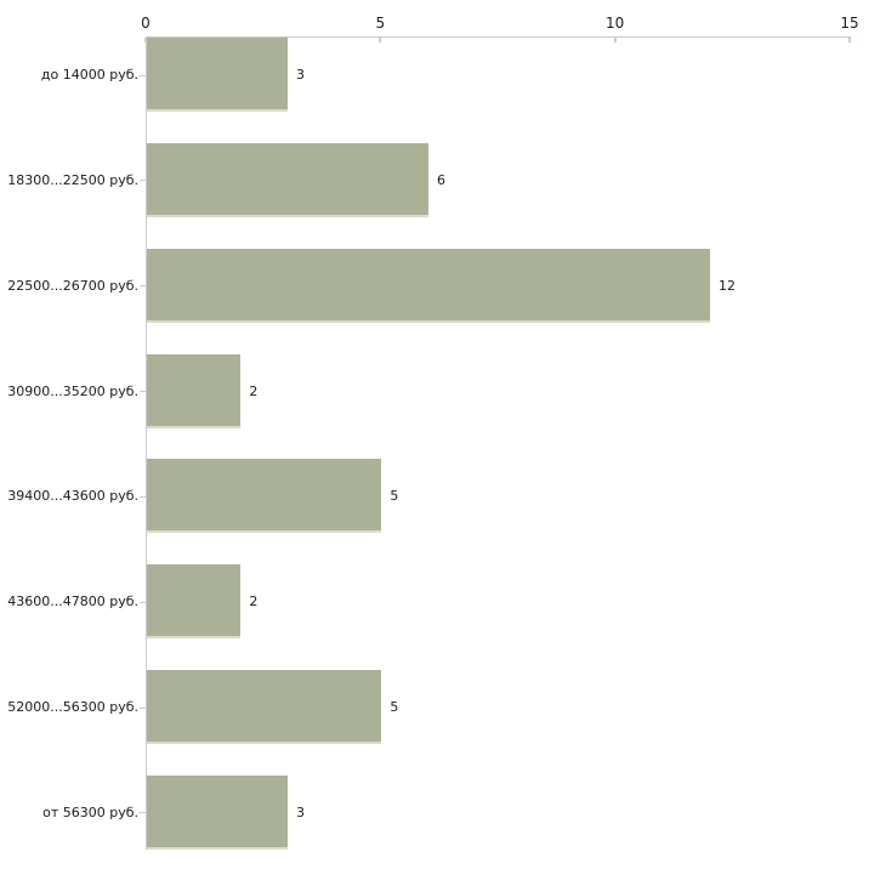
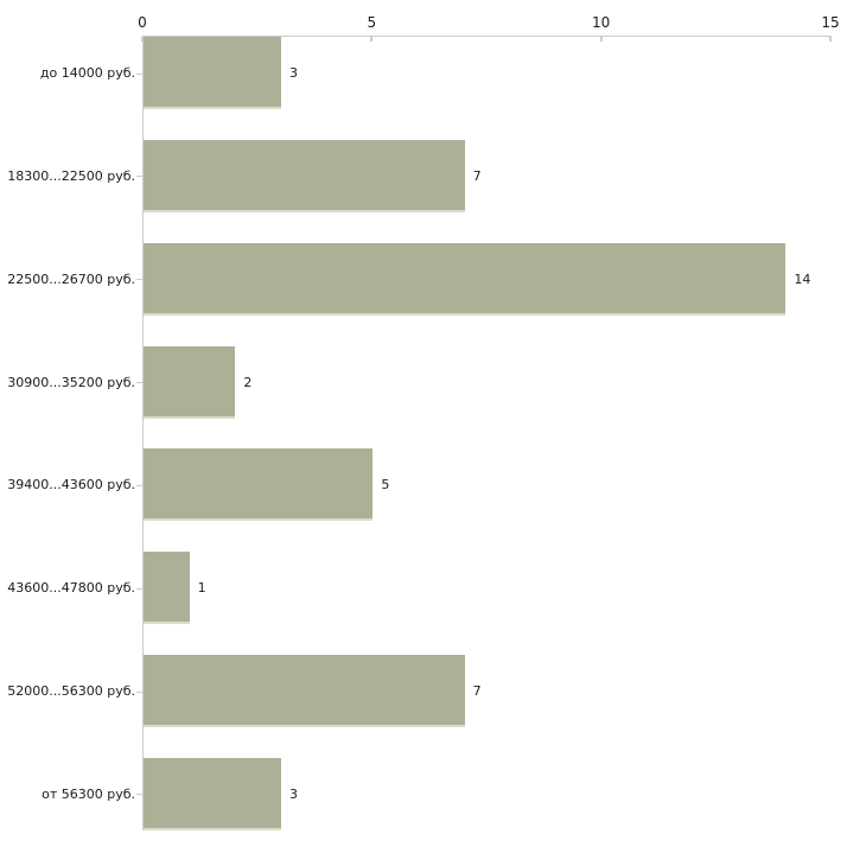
18300...22500 руб.: 6 -> 7
22500...26700 руб.: 12 -> 14
43600...47800 руб.: 2 -> 1
52000...56300 руб.: 5 -> 7
